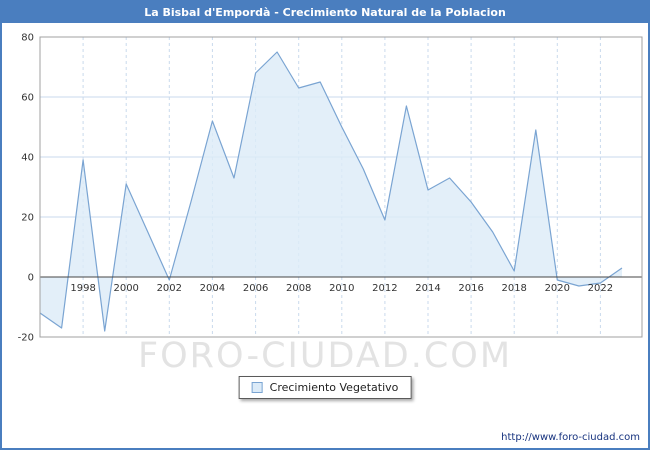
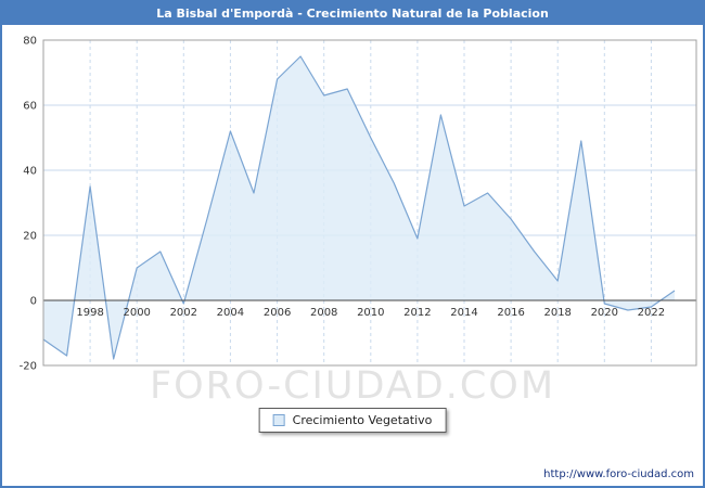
1998: 39 -> 35
2000: 31 -> 10
2018: 2 -> 6
